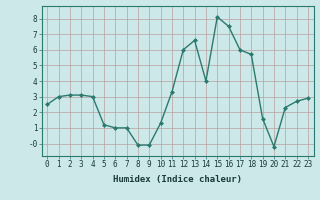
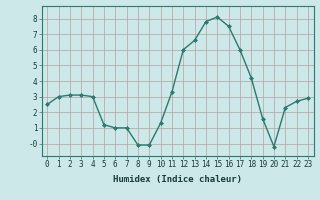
14: 4.0 -> 7.8
18: 5.7 -> 4.2
